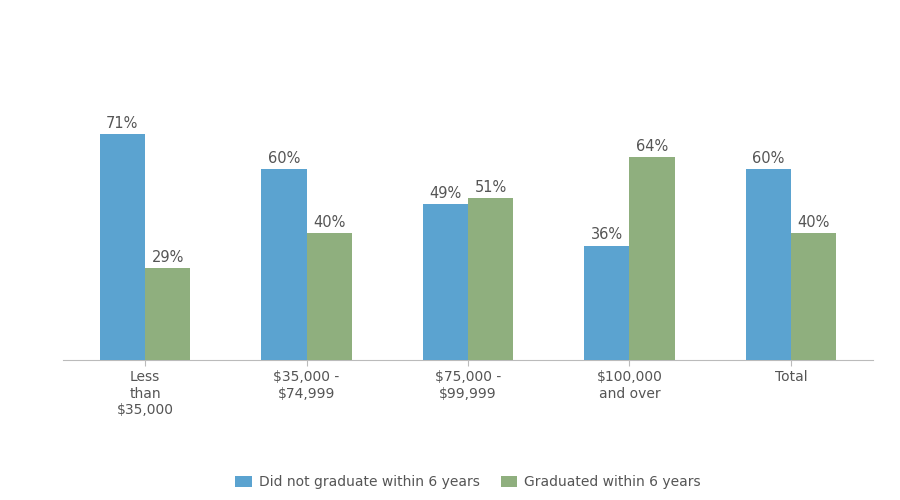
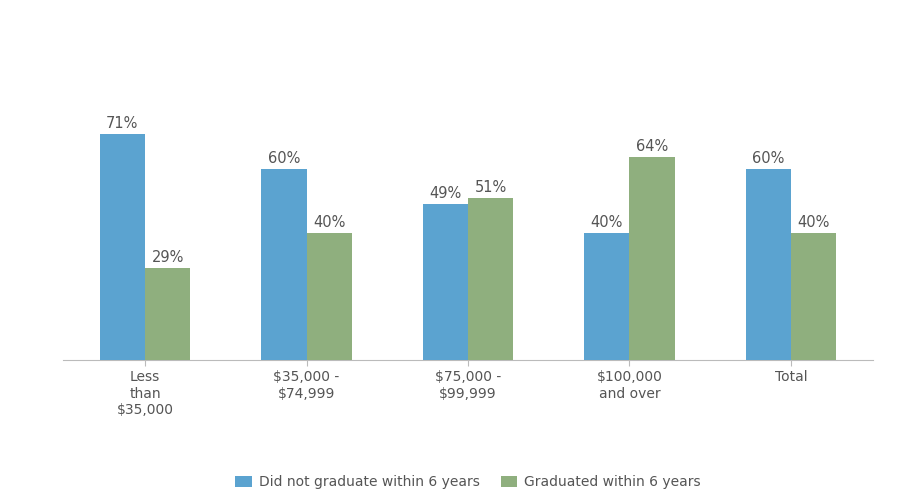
Did not graduate within 6 years/$100,000 and over: 36% -> 40%
